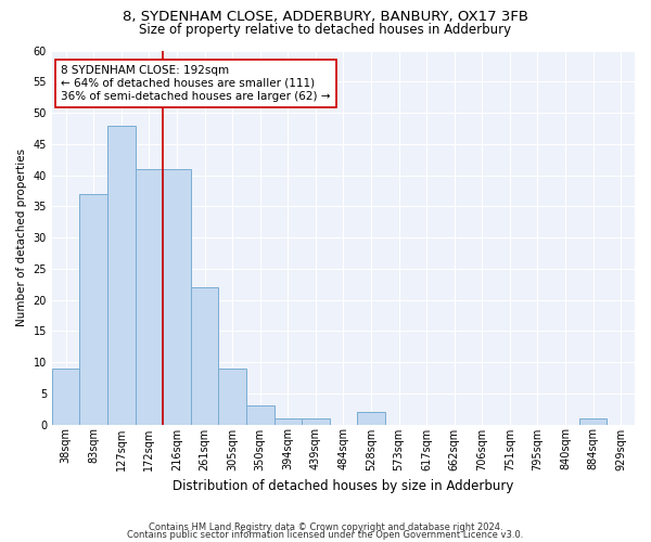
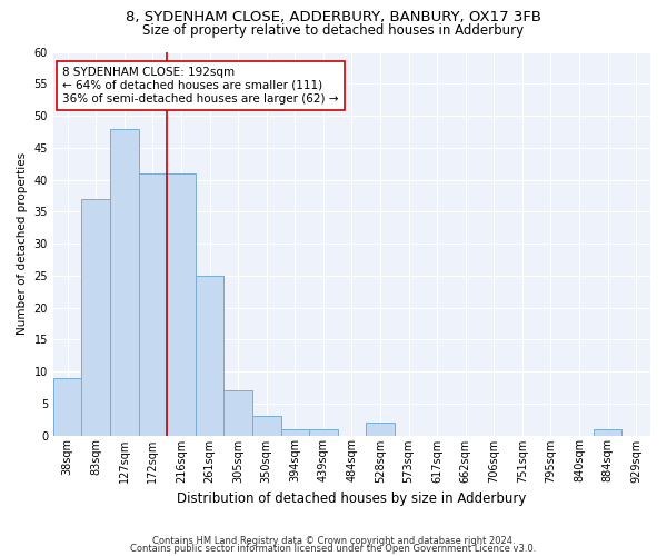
261sqm: 22 -> 25
305sqm: 9 -> 7
